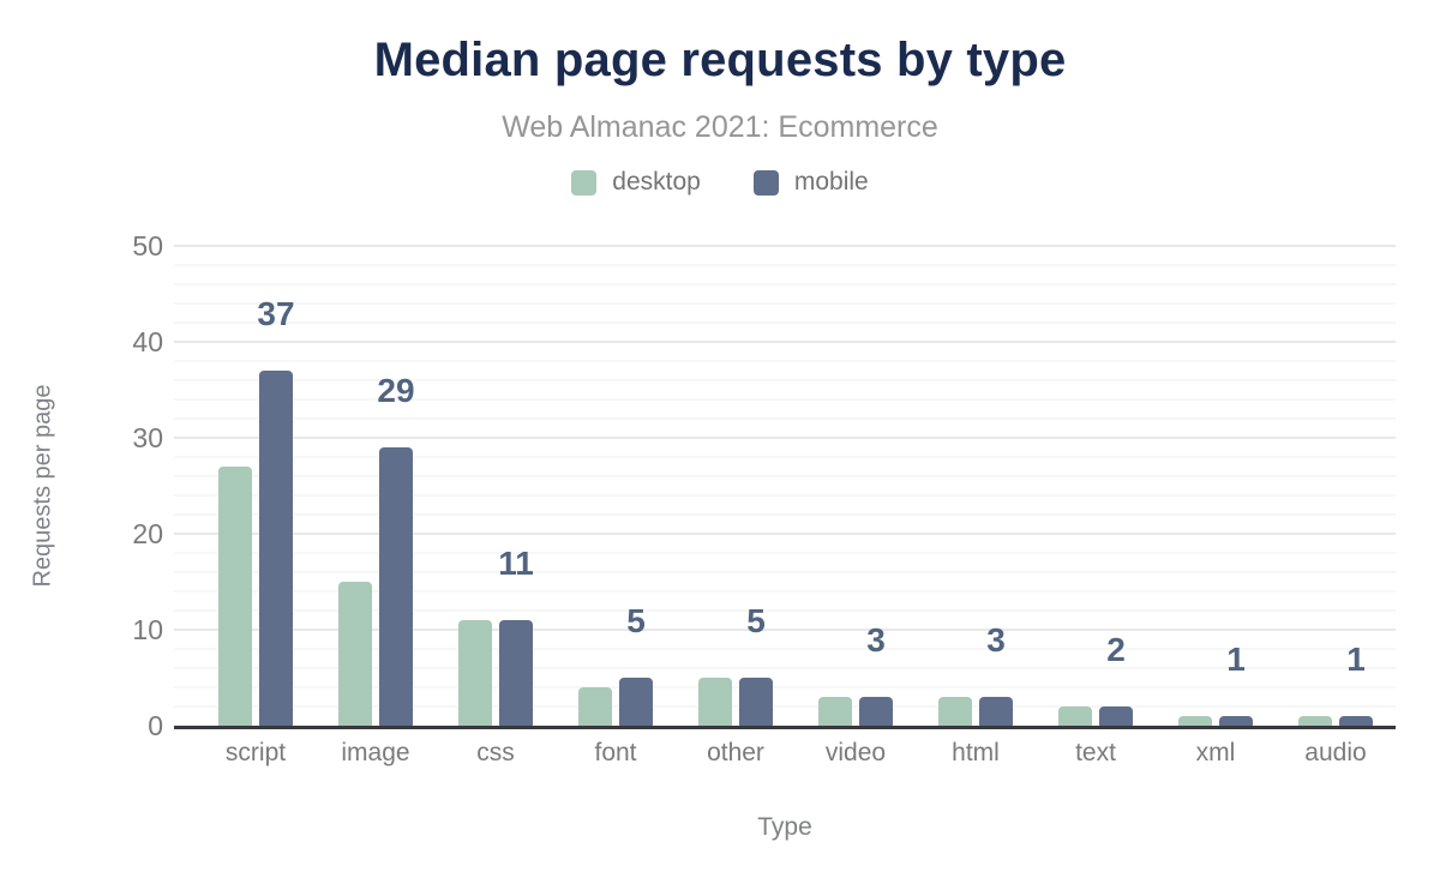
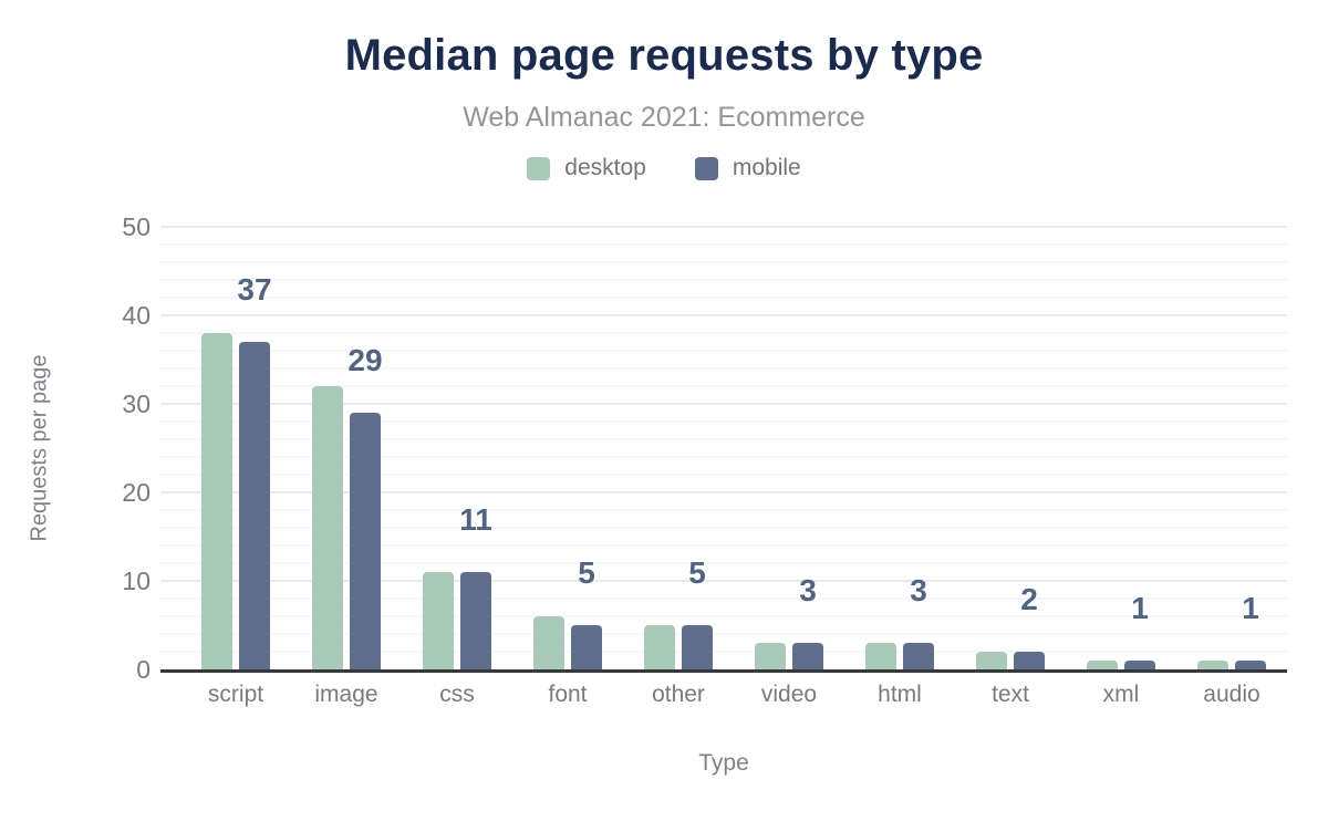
desktop/script: 27 -> 38
desktop/image: 15 -> 32
desktop/font: 4 -> 6
